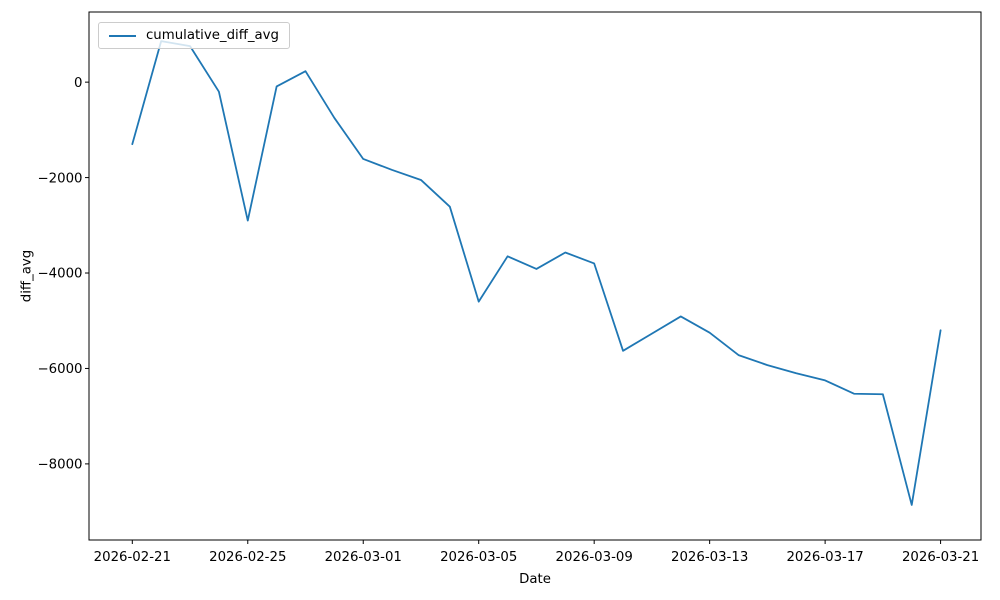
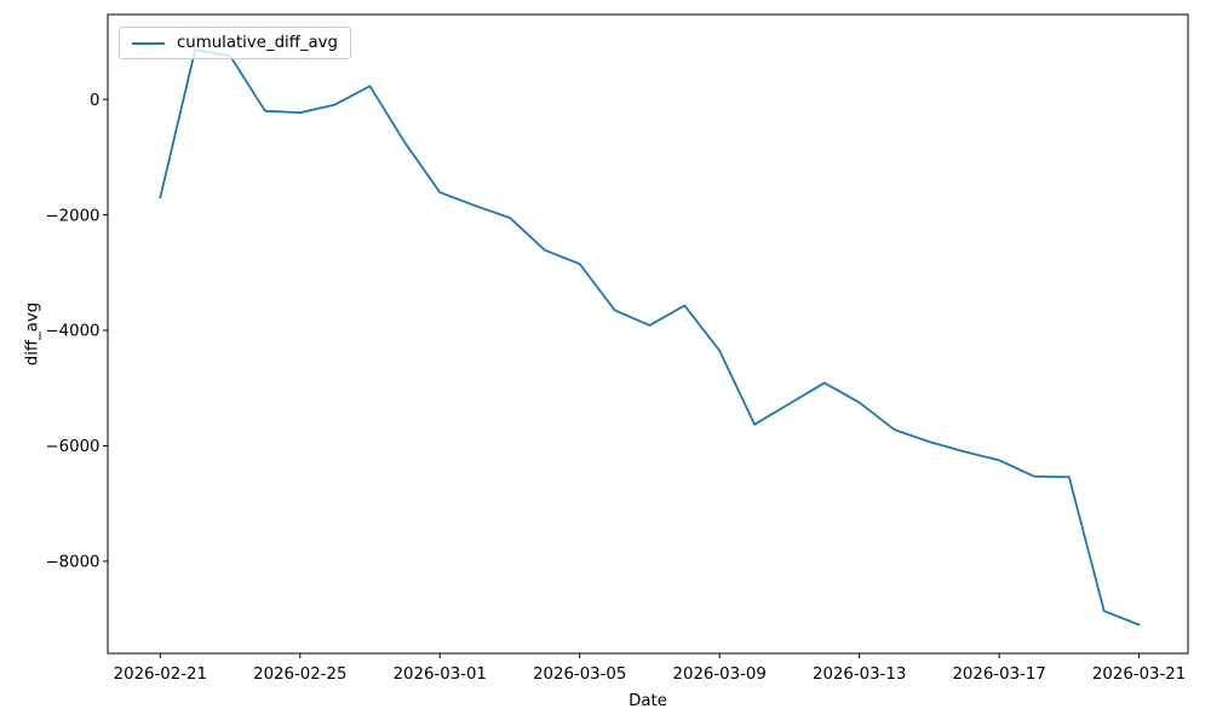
2026-02-21: -1300 -> -1700
2026-02-25: -2900 -> -200
2026-03-05: -4600 -> -2800
2026-03-09: -3800 -> -4400
2026-03-21: -5200 -> -9100
